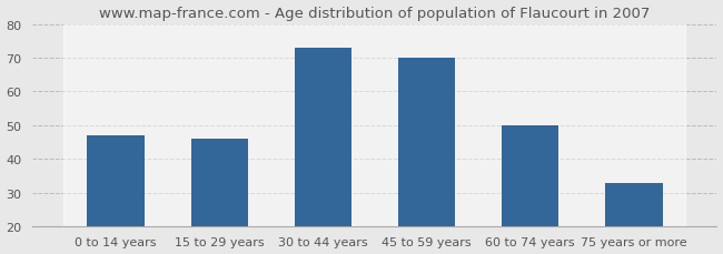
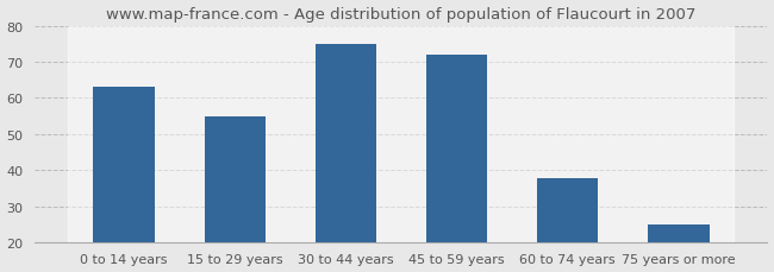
0 to 14 years: 47 -> 63
15 to 29 years: 46 -> 55
30 to 44 years: 73 -> 75
45 to 59 years: 70 -> 72
60 to 74 years: 50 -> 38
75 years or more: 33 -> 25
